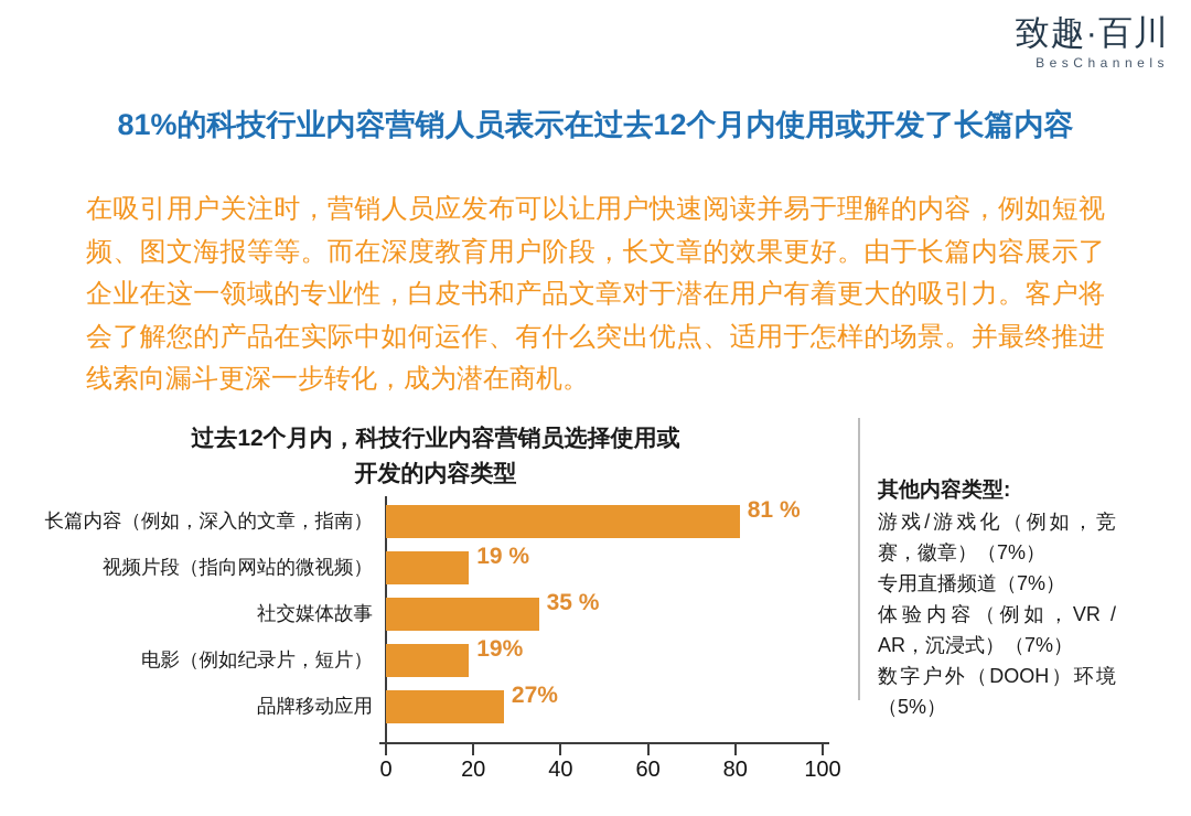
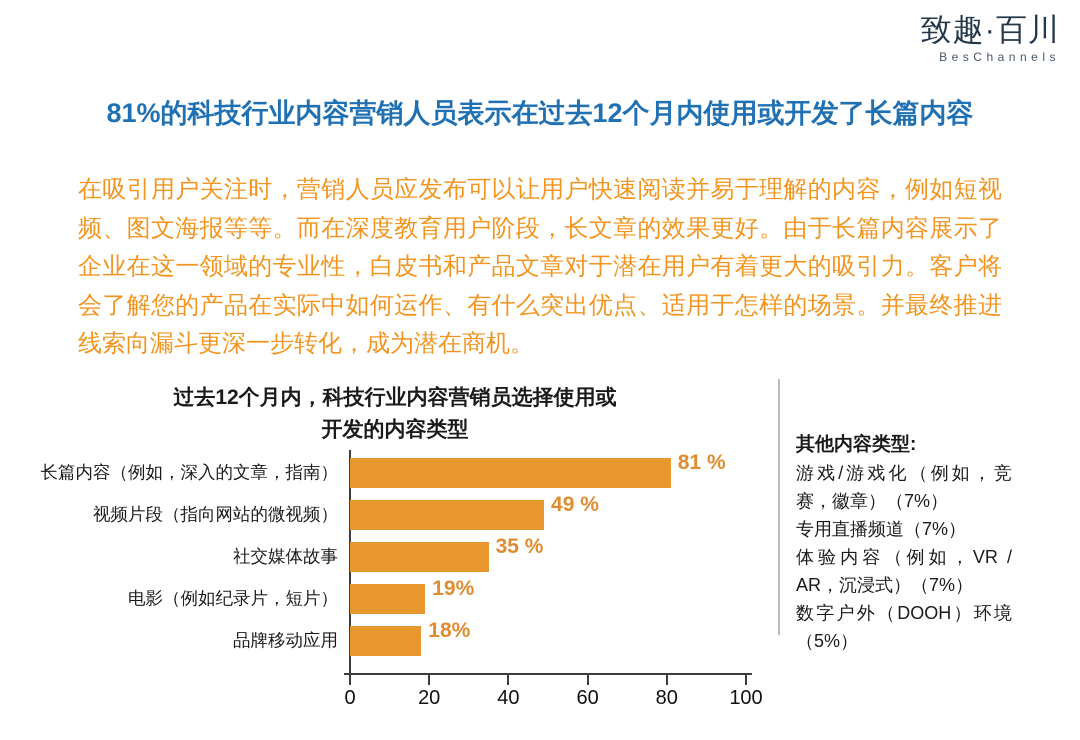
视频片段（指向网站的微视频）: 19 -> 49
品牌移动应用: 27% -> 18%
